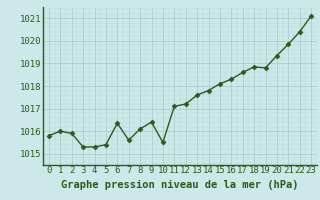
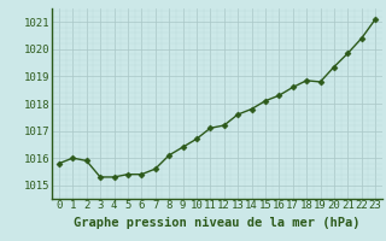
6: 1016.35 -> 1015.40
10: 1015.50 -> 1016.70
